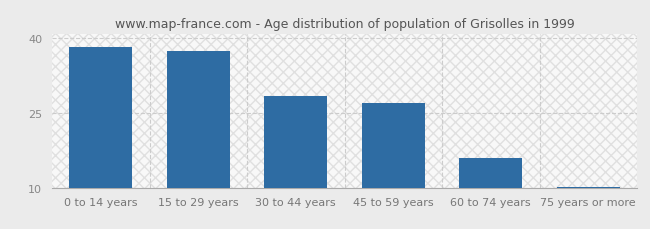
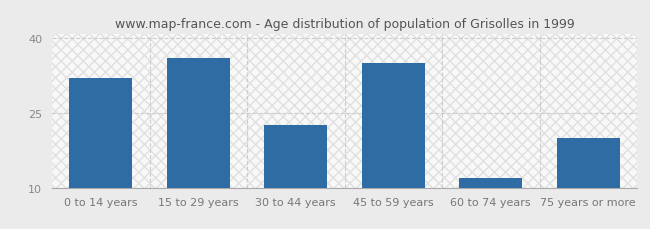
0 to 14 years: 38.2 -> 32.0
15 to 29 years: 37.5 -> 36.0
30 to 44 years: 28.5 -> 22.5
45 to 59 years: 27.0 -> 35.0
60 to 74 years: 16.0 -> 12.0
75 years or more: 10.2 -> 20.0
